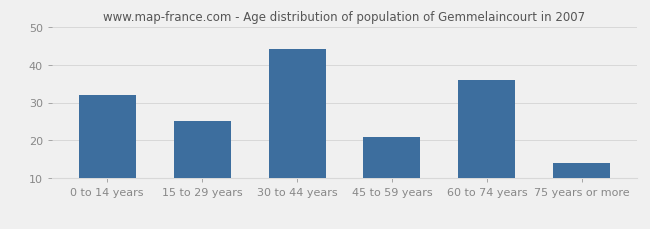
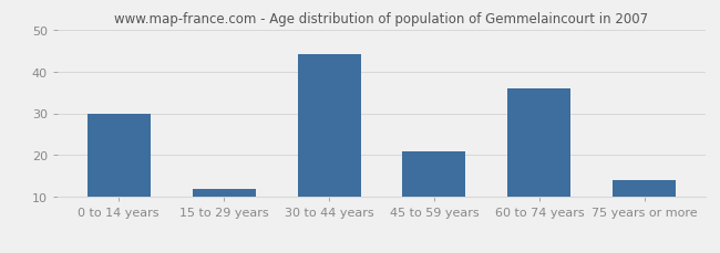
0 to 14 years: 32 -> 30
15 to 29 years: 25 -> 12
